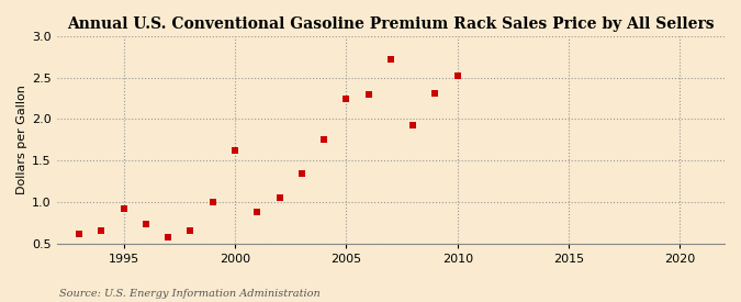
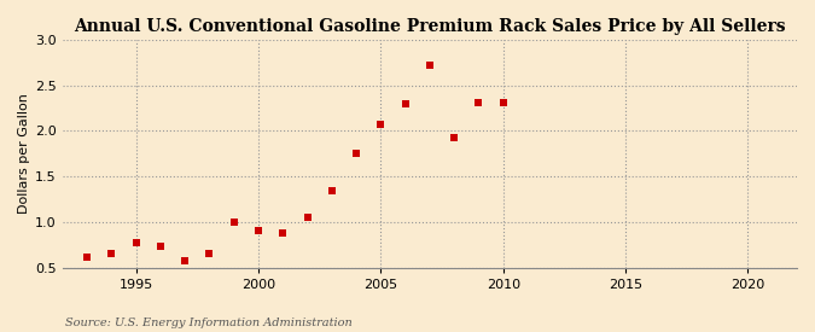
1995: 0.92 -> 0.77
2000: 1.62 -> 0.91
2005: 2.24 -> 2.07
2010: 2.52 -> 2.31
